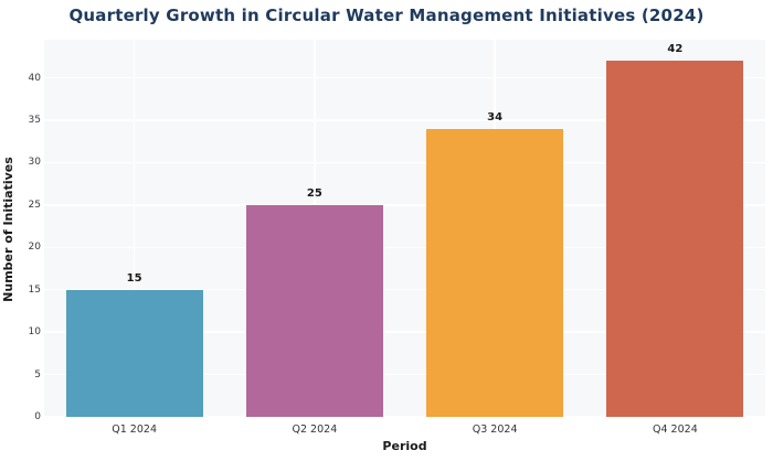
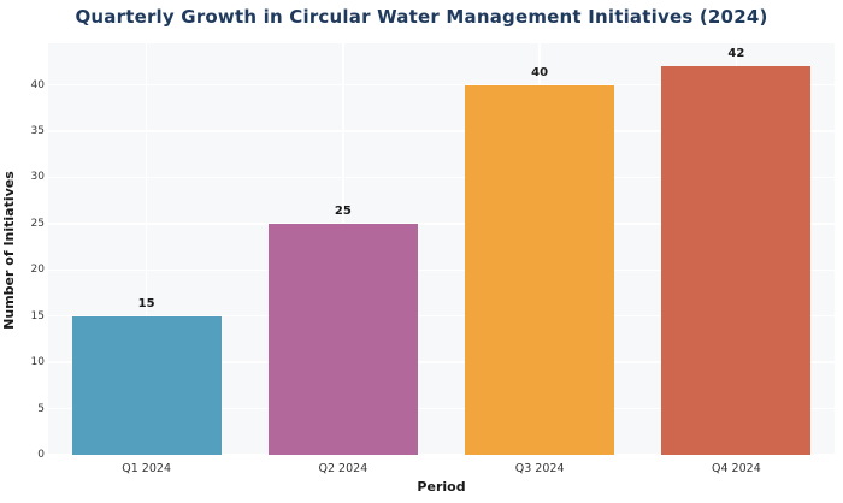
Q3 2024: 34 -> 40
